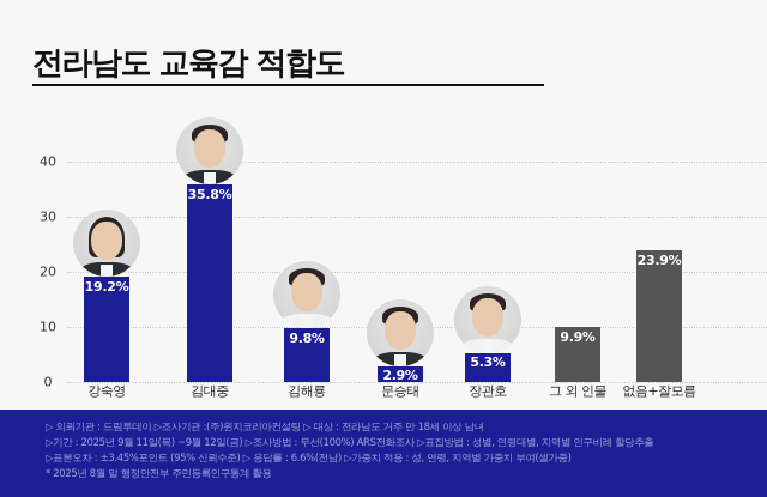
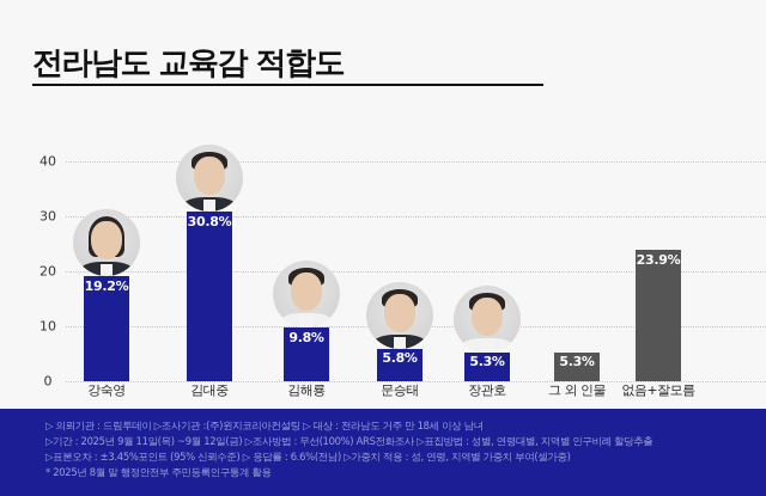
김대중: 35.8% -> 30.8%
문승태: 2.9% -> 5.8%
그 외 인물: 9.9% -> 5.3%
